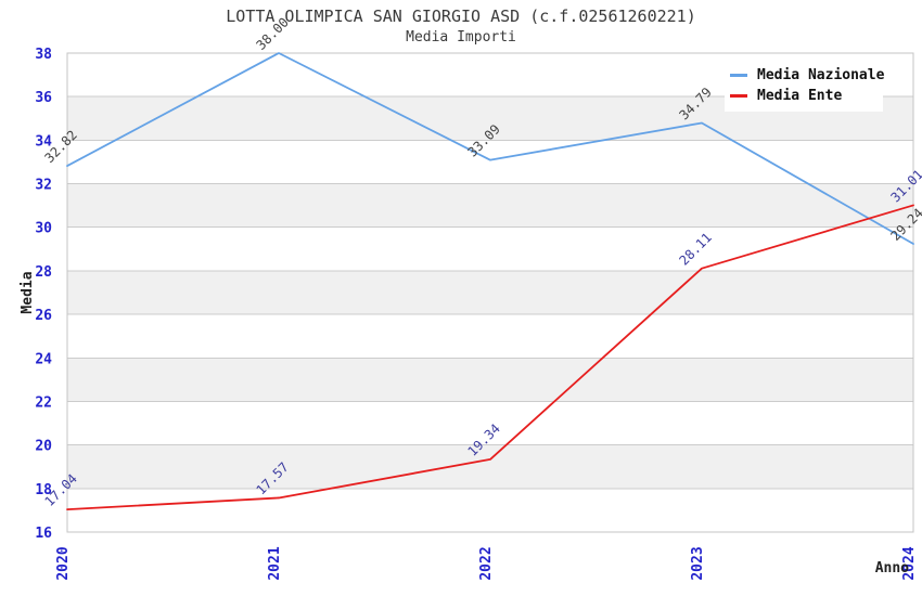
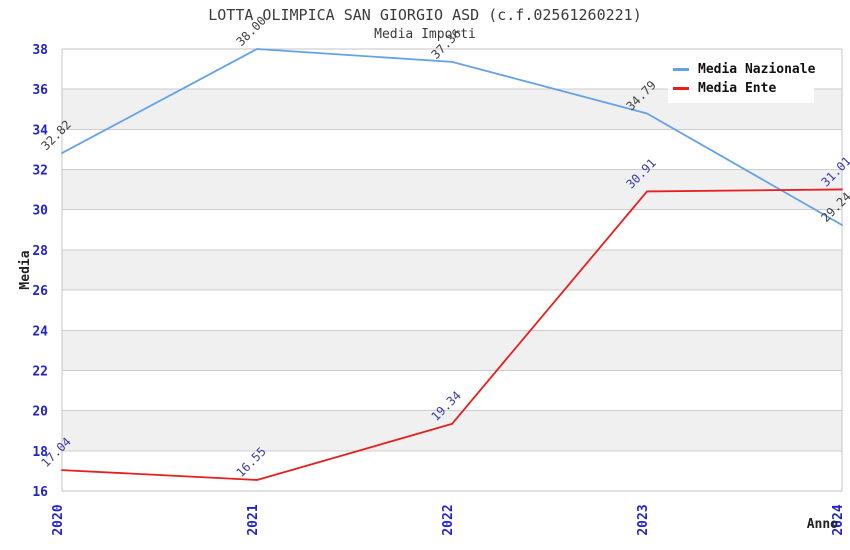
Media Ente/2021: 17.57 -> 16.55
Media Nazionale/2022: 33.09 -> 37.36
Media Ente/2023: 28.11 -> 30.91
